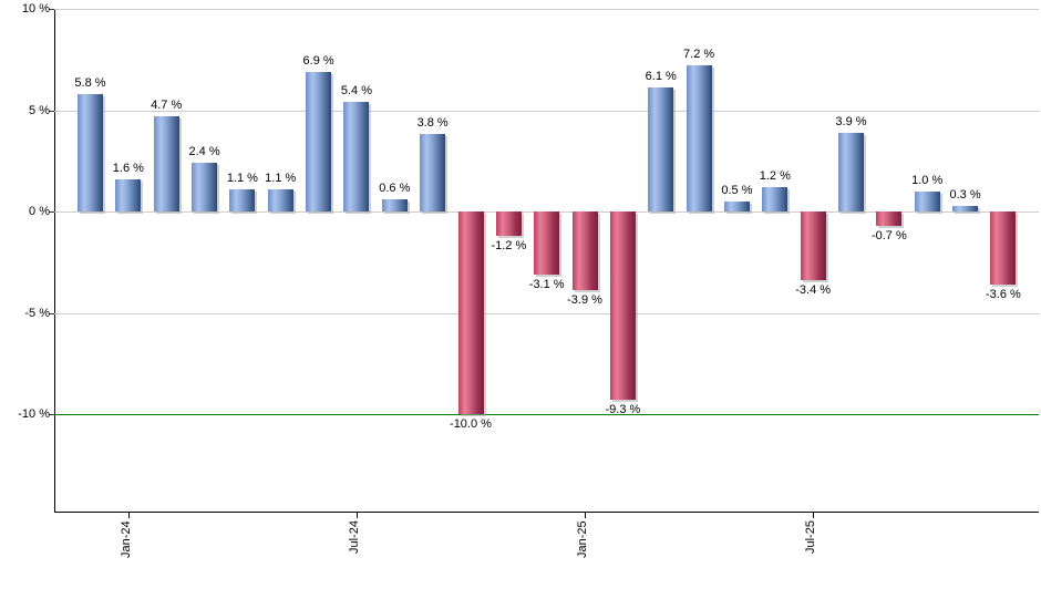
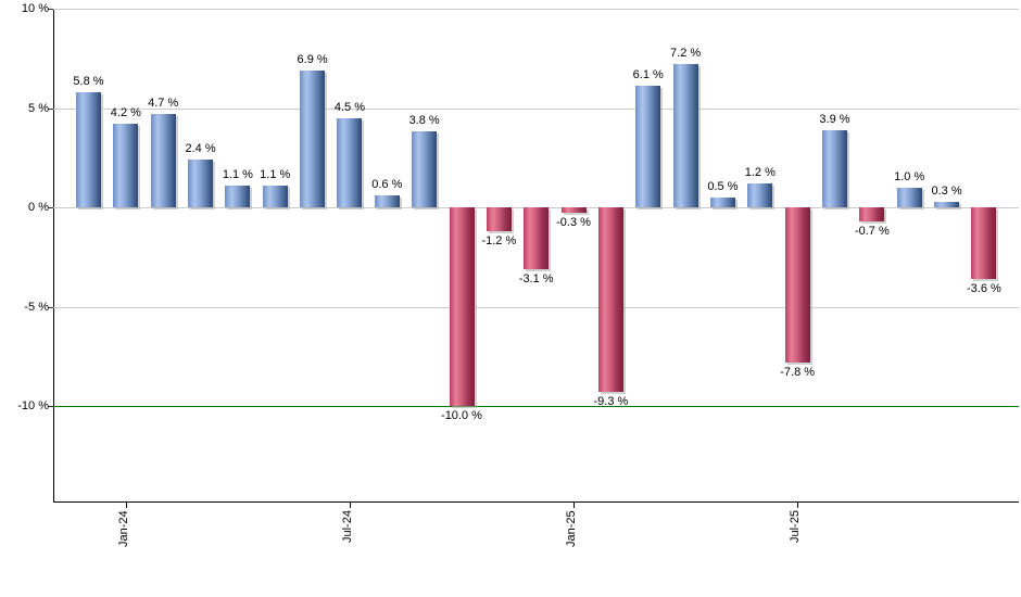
Jan-24: 1.6 -> 4.2
Jul-24: 5.4 -> 4.5
Jan-25: -3.9 -> -0.3
Jul-25: -3.4 -> -7.8
